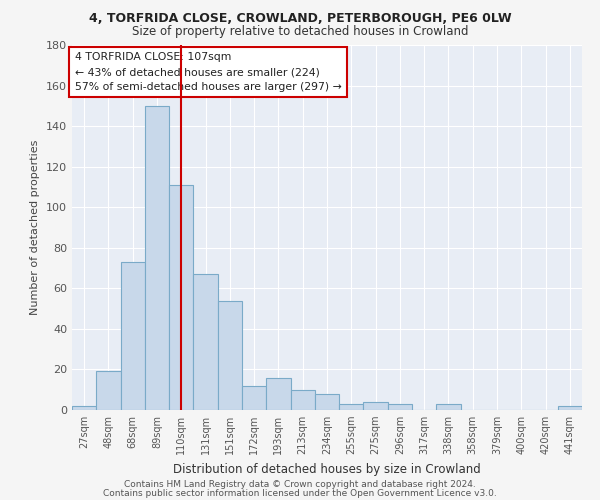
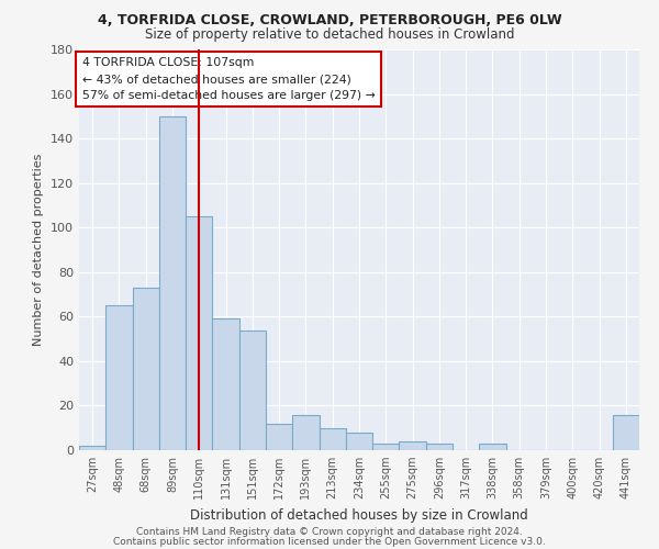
48sqm: 19 -> 65
110sqm: 111 -> 105
131sqm: 67 -> 59
441sqm: 2 -> 16
